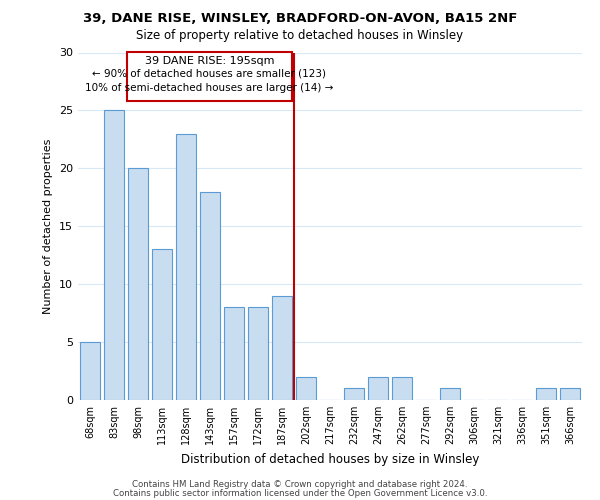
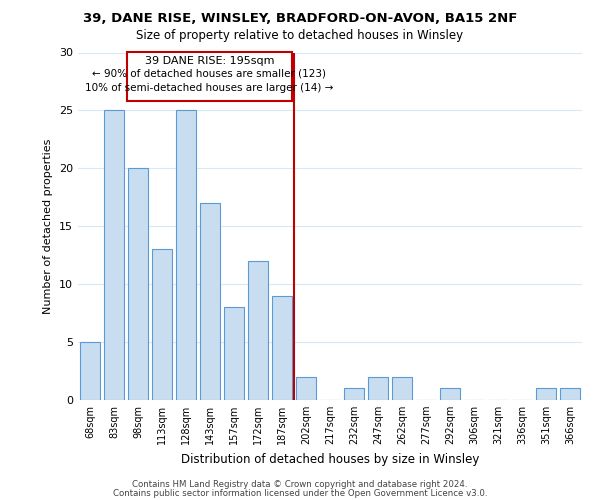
128sqm: 23 -> 25
143sqm: 18 -> 17
172sqm: 8 -> 12
